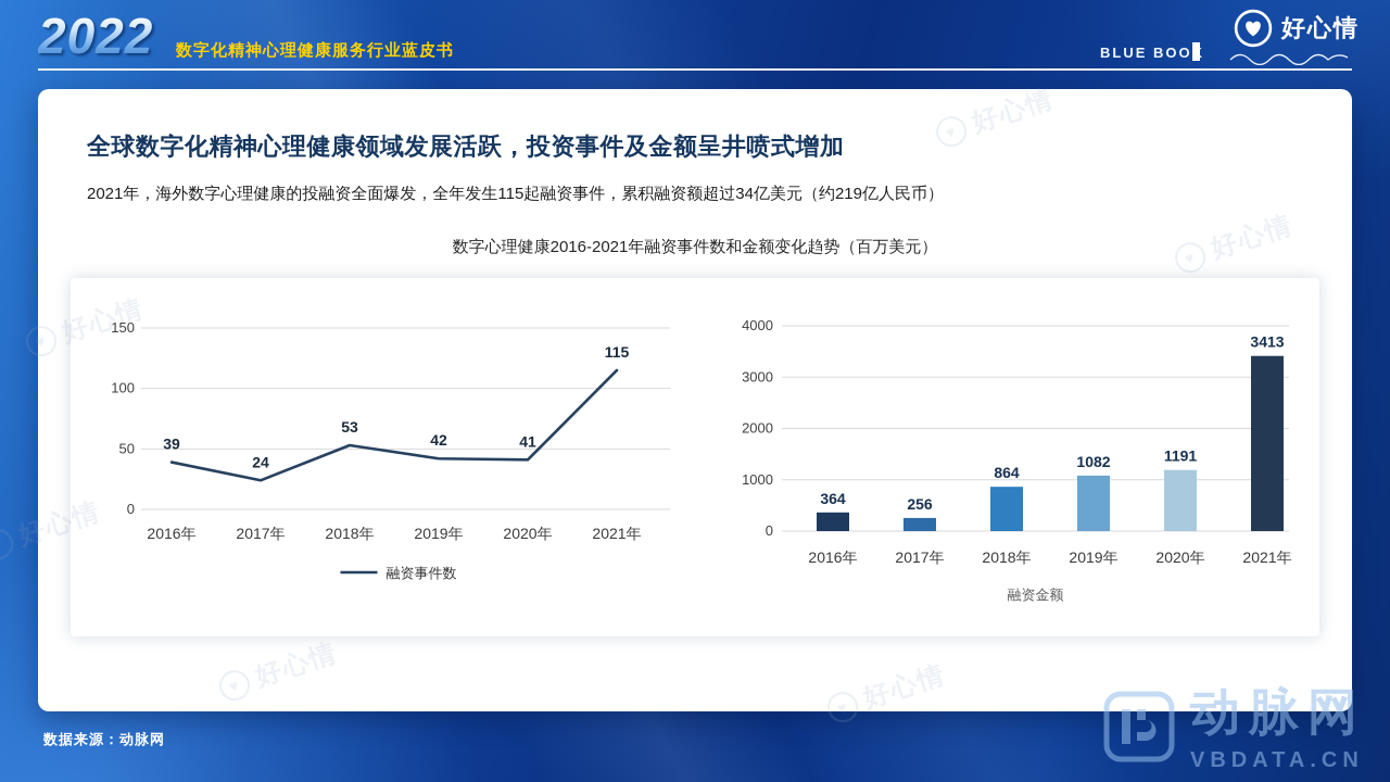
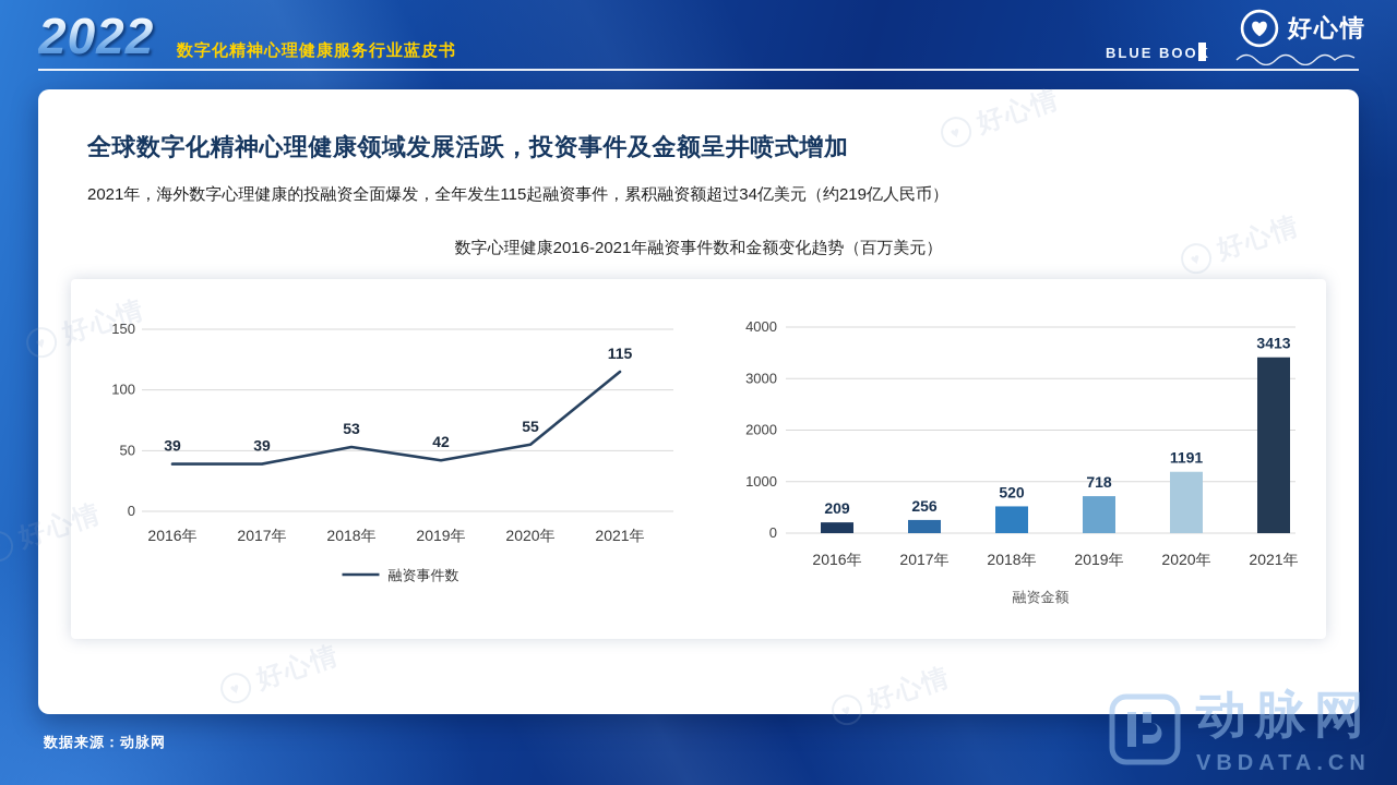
融资事件数/2017年: 24 -> 39
融资事件数/2020年: 41 -> 55
融资金额/2016年: 364 -> 209
融资金额/2018年: 864 -> 520
融资金额/2019年: 1082 -> 718
